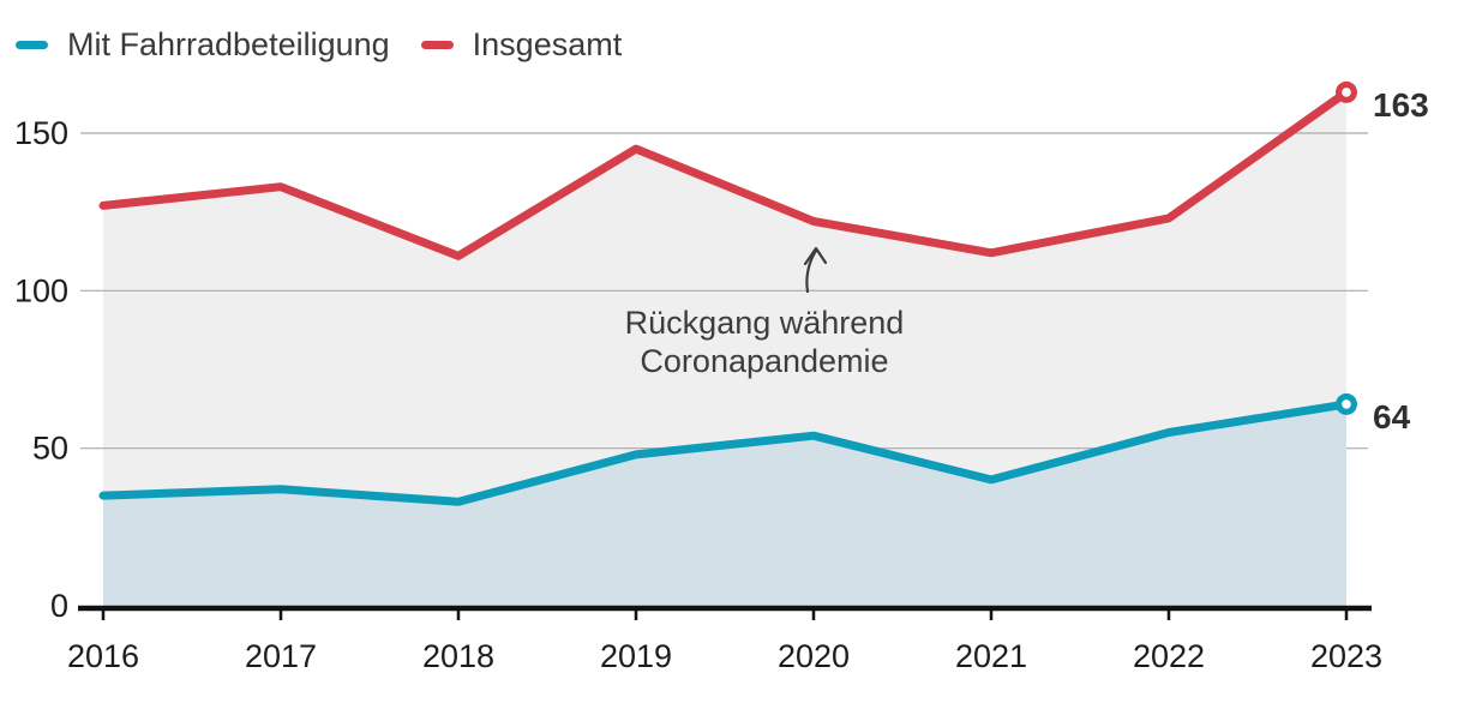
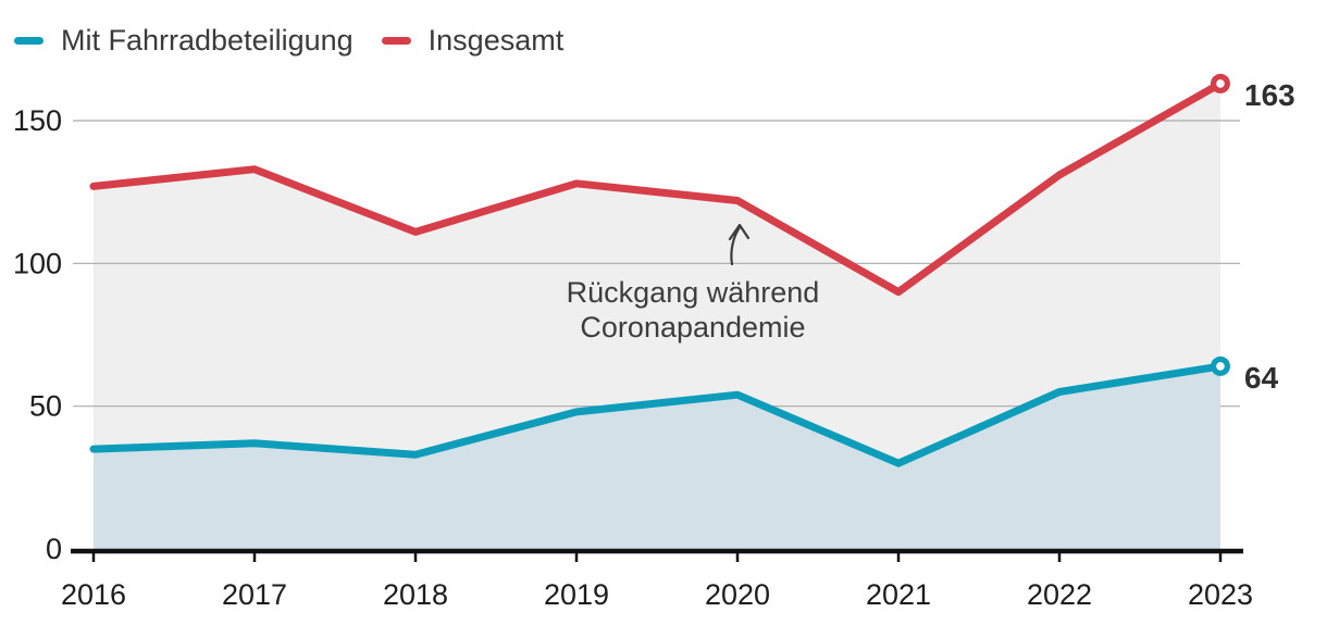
Insgesamt/2019: 145 -> 128
Insgesamt/2021: 112 -> 90
Mit Fahrradbeteiligung/2021: 40 -> 30
Insgesamt/2022: 123 -> 131
